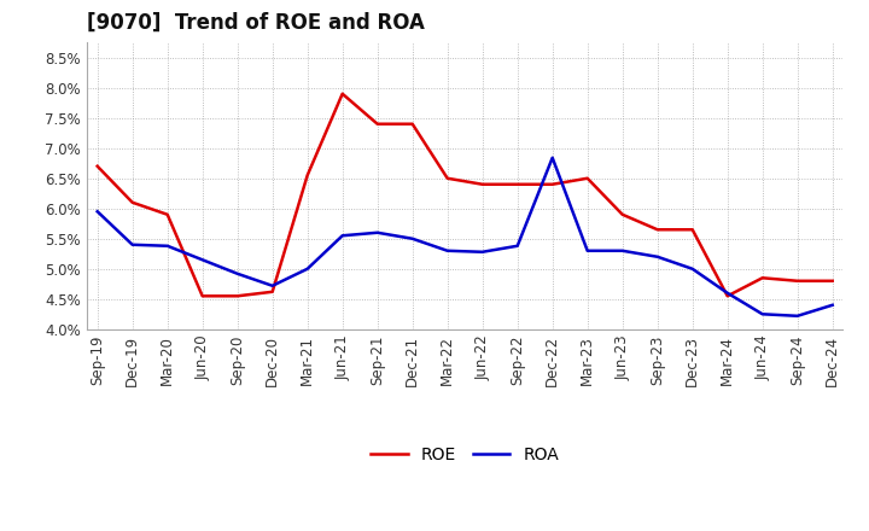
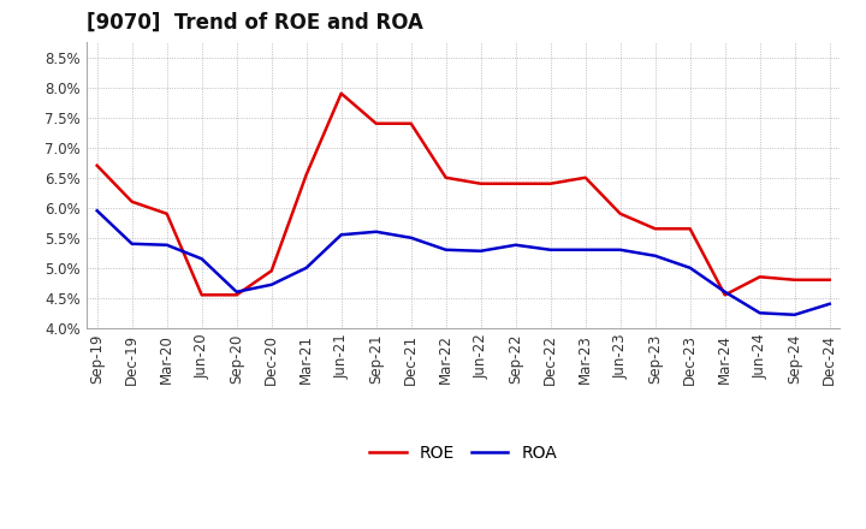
ROA/Sep-20: 4.92% -> 4.60%
ROE/Dec-20: 4.62% -> 4.95%
ROA/Dec-22: 6.84% -> 5.30%
